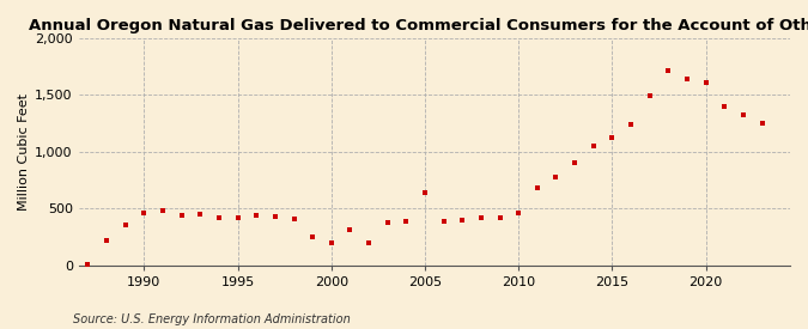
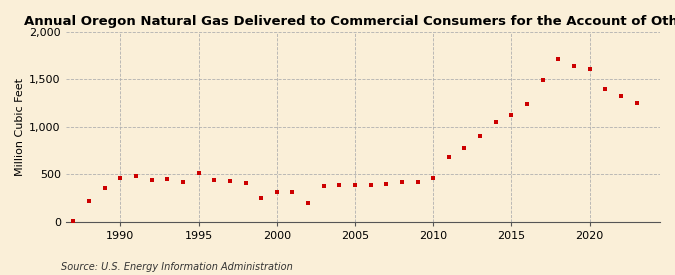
1995: 420 -> 510
2000: 200 -> 320
2005: 640 -> 390
